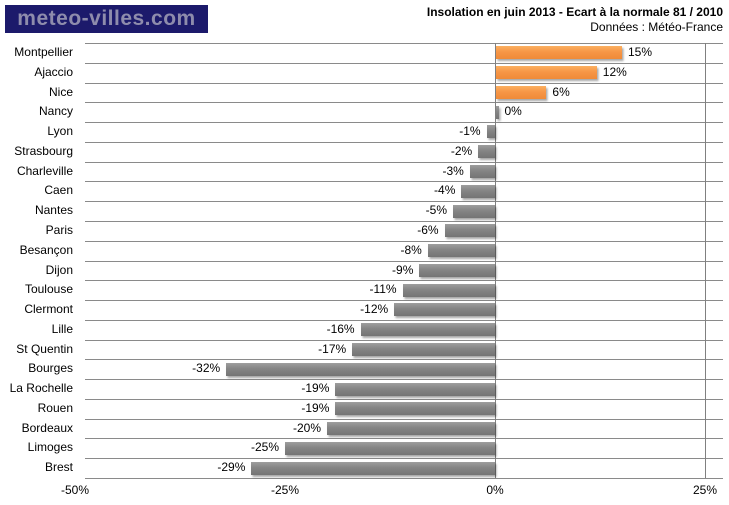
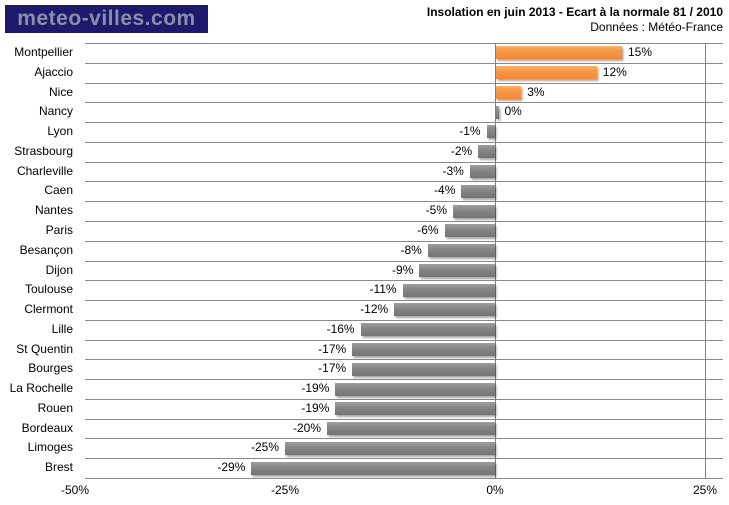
Nice: 6% -> 3%
Bourges: -32% -> -17%
